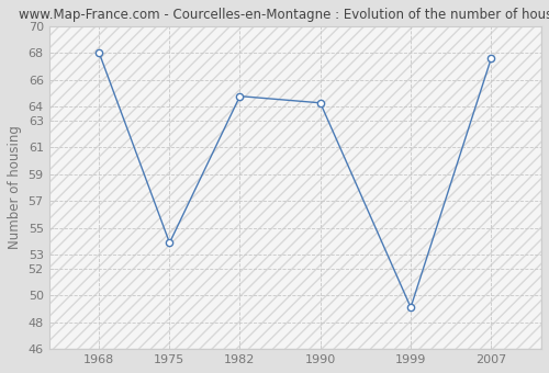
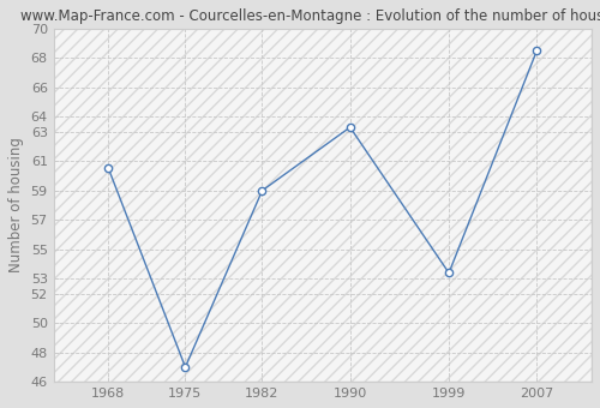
1968: 68.0 -> 60.5
1975: 53.9 -> 47.0
1982: 64.8 -> 59.0
1990: 64.3 -> 63.3
1999: 49.1 -> 53.4
2007: 67.6 -> 68.5
